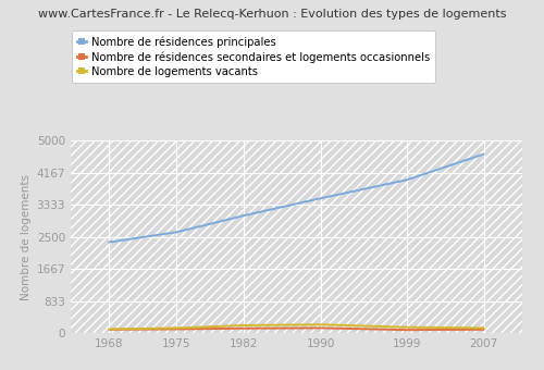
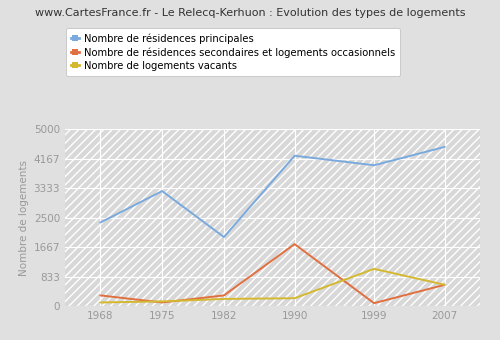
Nombre de résidences secondaires et logements occasionnels/1968: 90 -> 300
Nombre de résidences principales/1975: 2620 -> 3250
Nombre de résidences principales/1982: 3050 -> 1950
Nombre de résidences secondaires et logements occasionnels/1982: 120 -> 300
Nombre de résidences principales/1990: 3500 -> 4250
Nombre de résidences secondaires et logements occasionnels/1990: 130 -> 1750
Nombre de logements vacants/1999: 150 -> 1050
Nombre de résidences principales/2007: 4650 -> 4500
Nombre de résidences secondaires et logements occasionnels/2007: 90 -> 600
Nombre de logements vacants/2007: 130 -> 600
